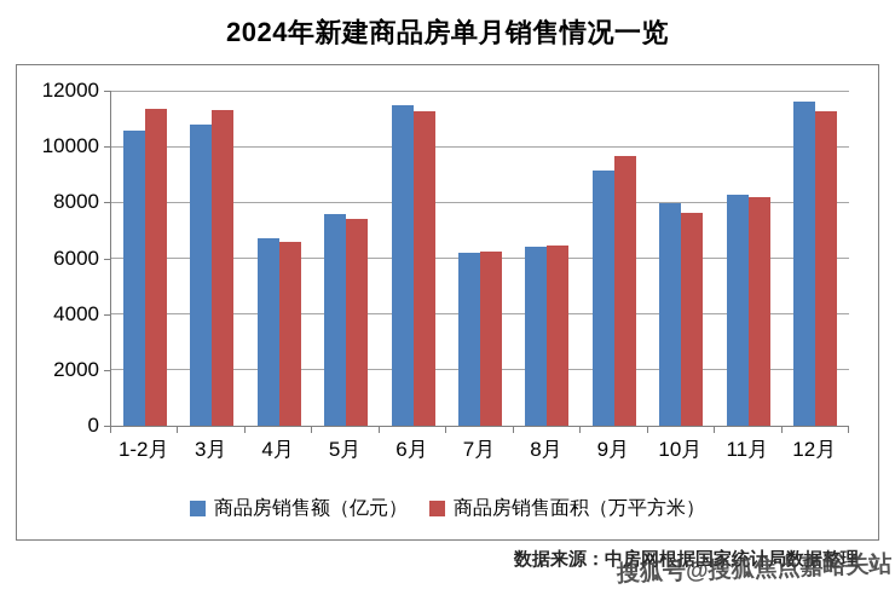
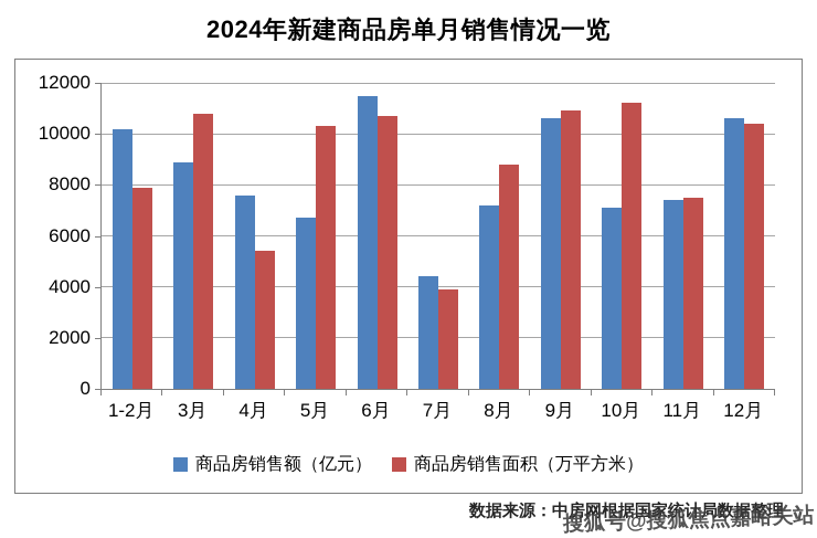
商品房销售额（亿元）/1-2月: 10600 -> 10200
商品房销售面积（万平方米）/1-2月: 11400 -> 7900
商品房销售额（亿元）/3月: 10800 -> 8900
商品房销售面积（万平方米）/3月: 11300 -> 10800
商品房销售额（亿元）/4月: 6700 -> 7600
商品房销售面积（万平方米）/4月: 6600 -> 5400
商品房销售额（亿元）/5月: 7600 -> 6700
商品房销售面积（万平方米）/5月: 7400 -> 10300
商品房销售面积（万平方米）/6月: 11300 -> 10700
商品房销售额（亿元）/7月: 6200 -> 4400
商品房销售面积（万平方米）/7月: 6200 -> 3900
商品房销售额（亿元）/8月: 6400 -> 7200
商品房销售面积（万平方米）/8月: 6500 -> 8800
商品房销售额（亿元）/9月: 9200 -> 10600
商品房销售面积（万平方米）/9月: 9700 -> 10900
商品房销售额（亿元）/10月: 8000 -> 7100
商品房销售面积（万平方米）/10月: 7600 -> 11200
商品房销售额（亿元）/11月: 8300 -> 7400
商品房销售面积（万平方米）/11月: 8200 -> 7500
商品房销售额（亿元）/12月: 11600 -> 10600
商品房销售面积（万平方米）/12月: 11300 -> 10400
